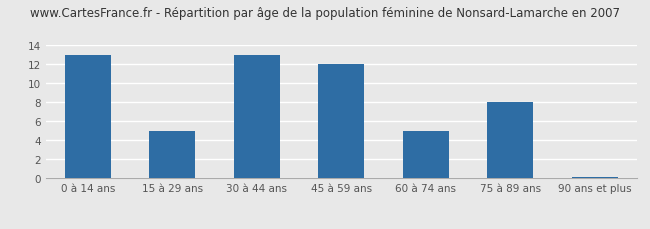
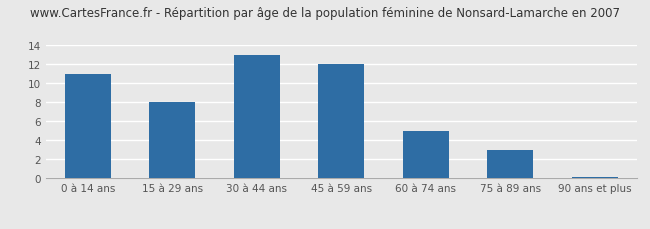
0 à 14 ans: 13.0 -> 11.0
15 à 29 ans: 5.0 -> 8.0
75 à 89 ans: 8.0 -> 3.0
